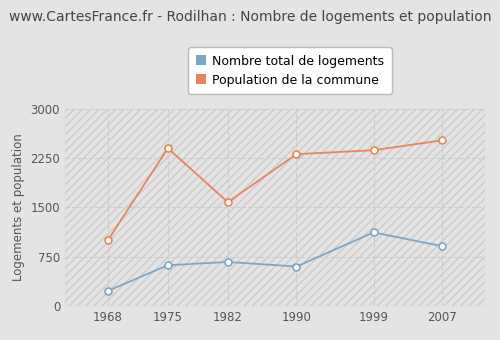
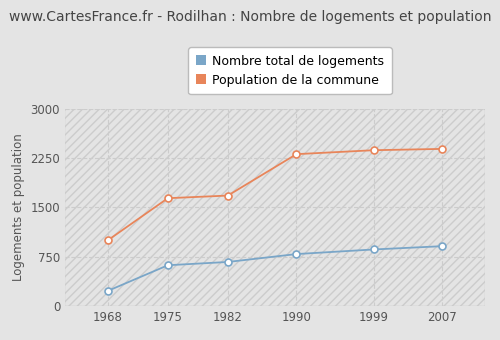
Population de la commune/1975: 2400 -> 1640
Population de la commune/1982: 1580 -> 1680
Nombre total de logements/1990: 600 -> 790
Nombre total de logements/1999: 1120 -> 860
Population de la commune/2007: 2520 -> 2390
